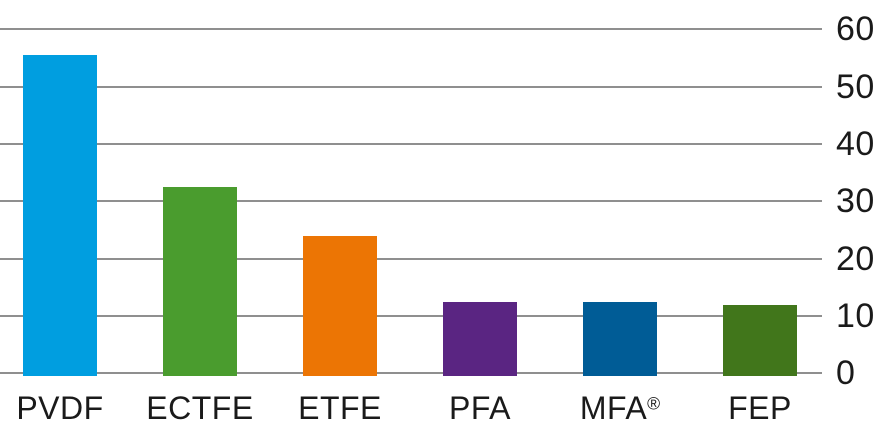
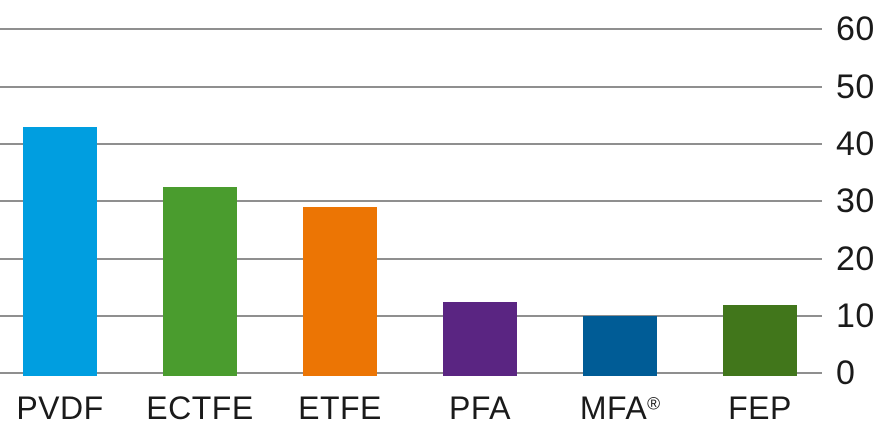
PVDF: 56 -> 43
ETFE: 24 -> 29
MFA®: 12 -> 10
